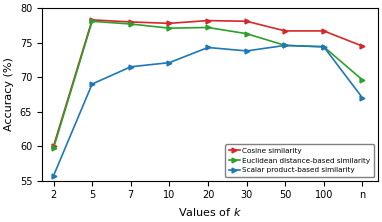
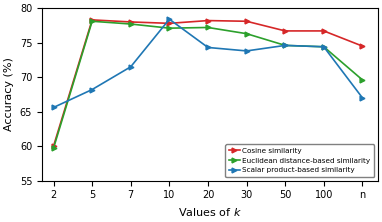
Scalar product-based similarity/2: 55.7 -> 65.6
Scalar product-based similarity/5: 69.0 -> 68.2
Scalar product-based similarity/10: 72.1 -> 78.4
